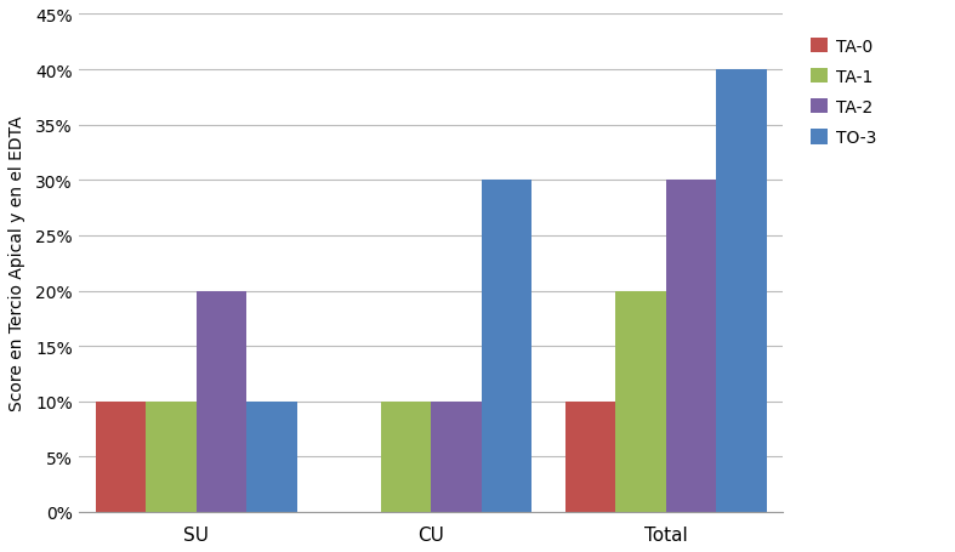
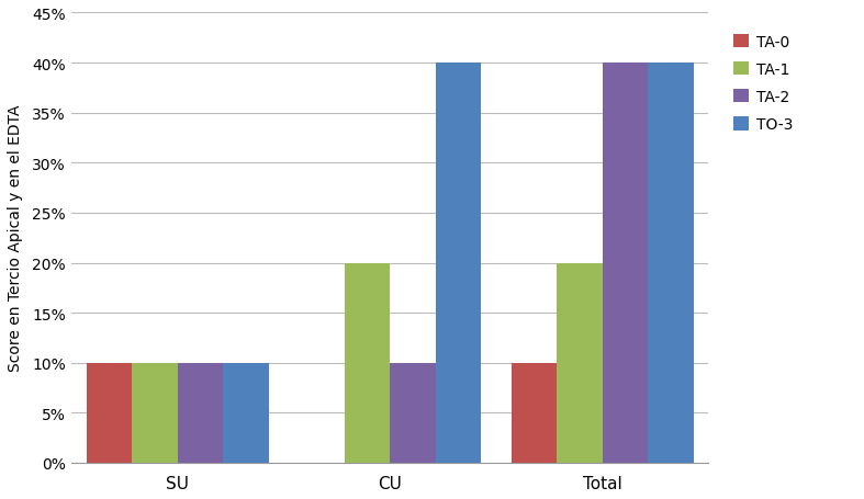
TA-2/SU: 20% -> 10%
TA-1/CU: 10% -> 20%
TO-3/CU: 30% -> 40%
TA-2/Total: 30% -> 40%
